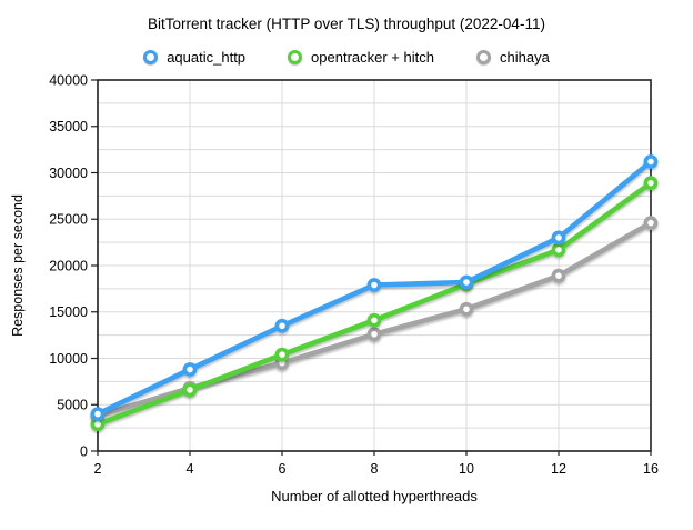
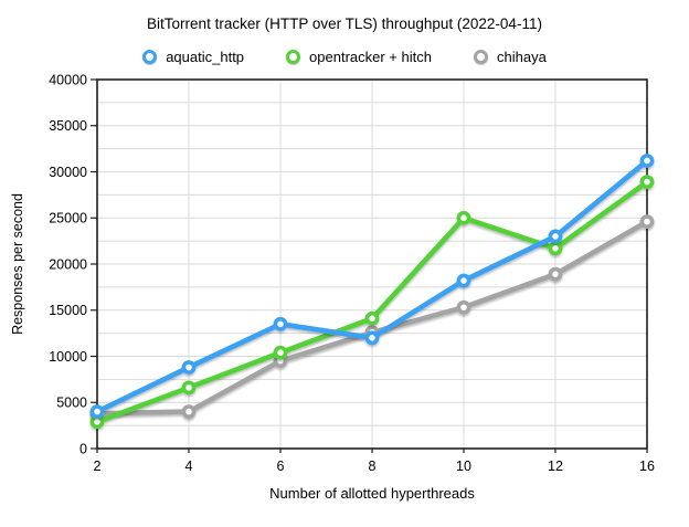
chihaya/4: 7000 -> 4000
aquatic_http/8: 18000 -> 12000
opentracker + hitch/10: 18000 -> 25000
